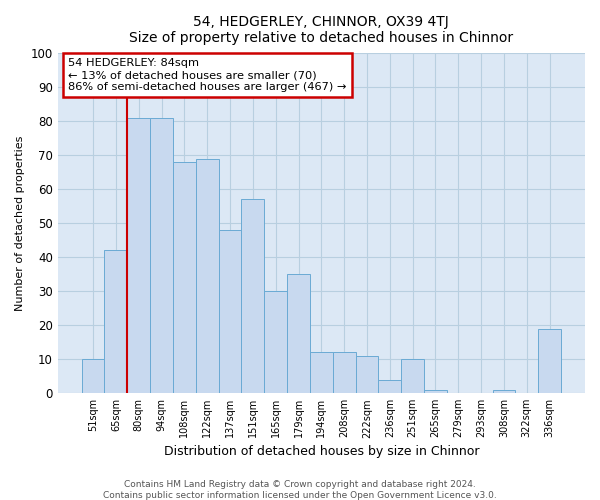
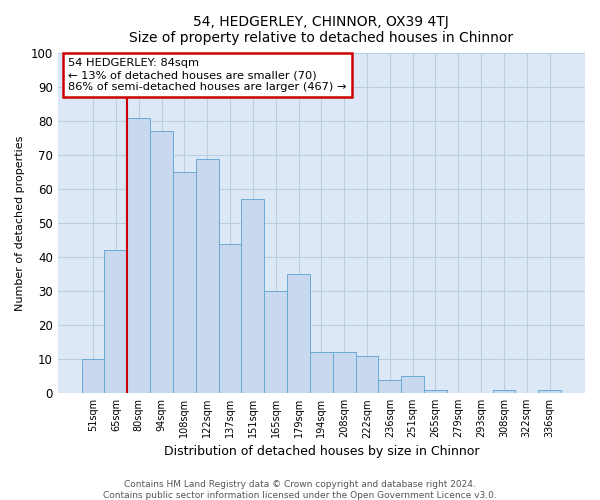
94sqm: 81 -> 77
108sqm: 68 -> 65
137sqm: 48 -> 44
251sqm: 10 -> 5
336sqm: 19 -> 1
